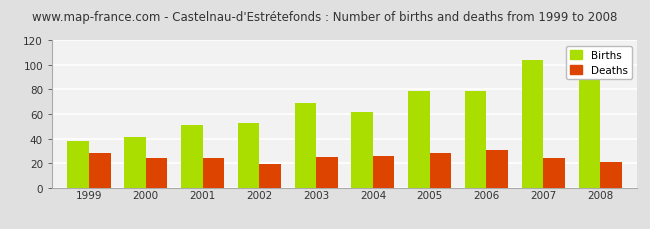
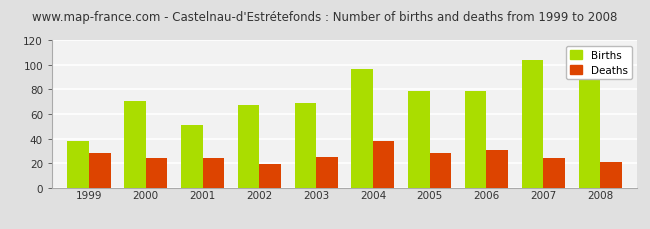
Births/2000: 41 -> 71
Births/2002: 53 -> 67
Births/2004: 62 -> 97
Deaths/2004: 26 -> 38
